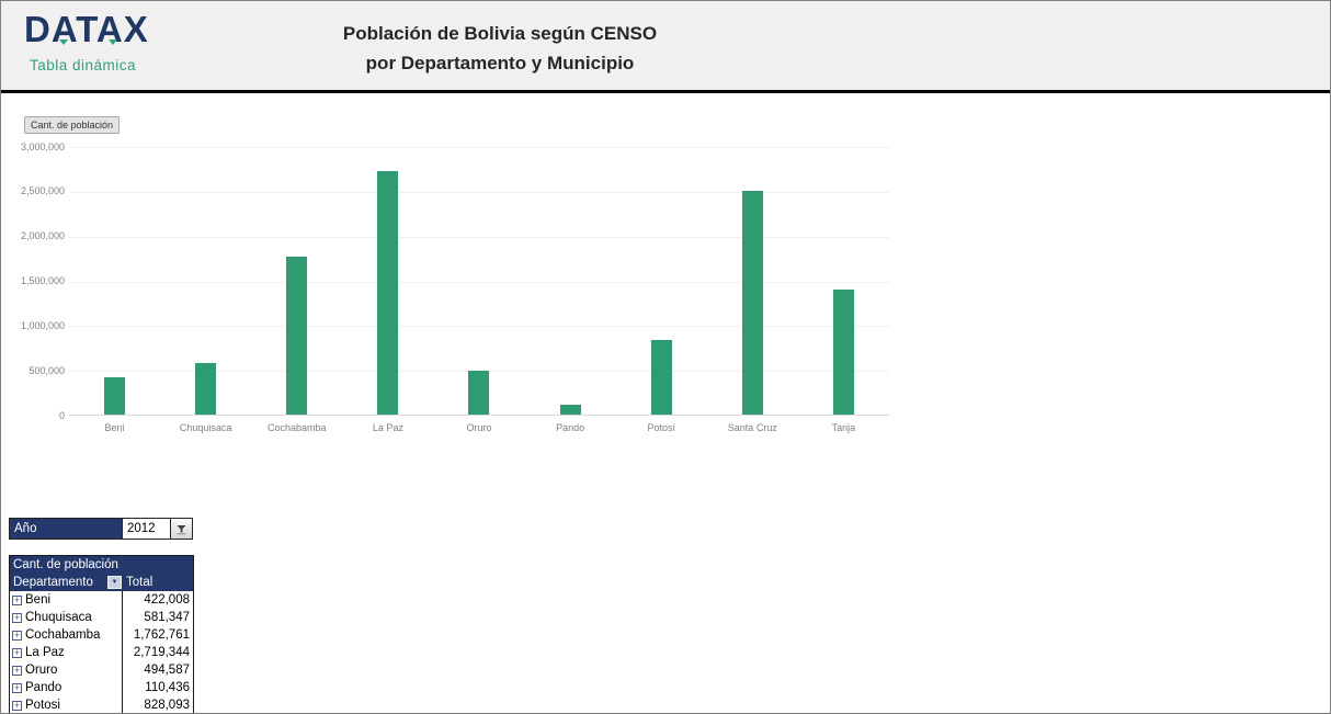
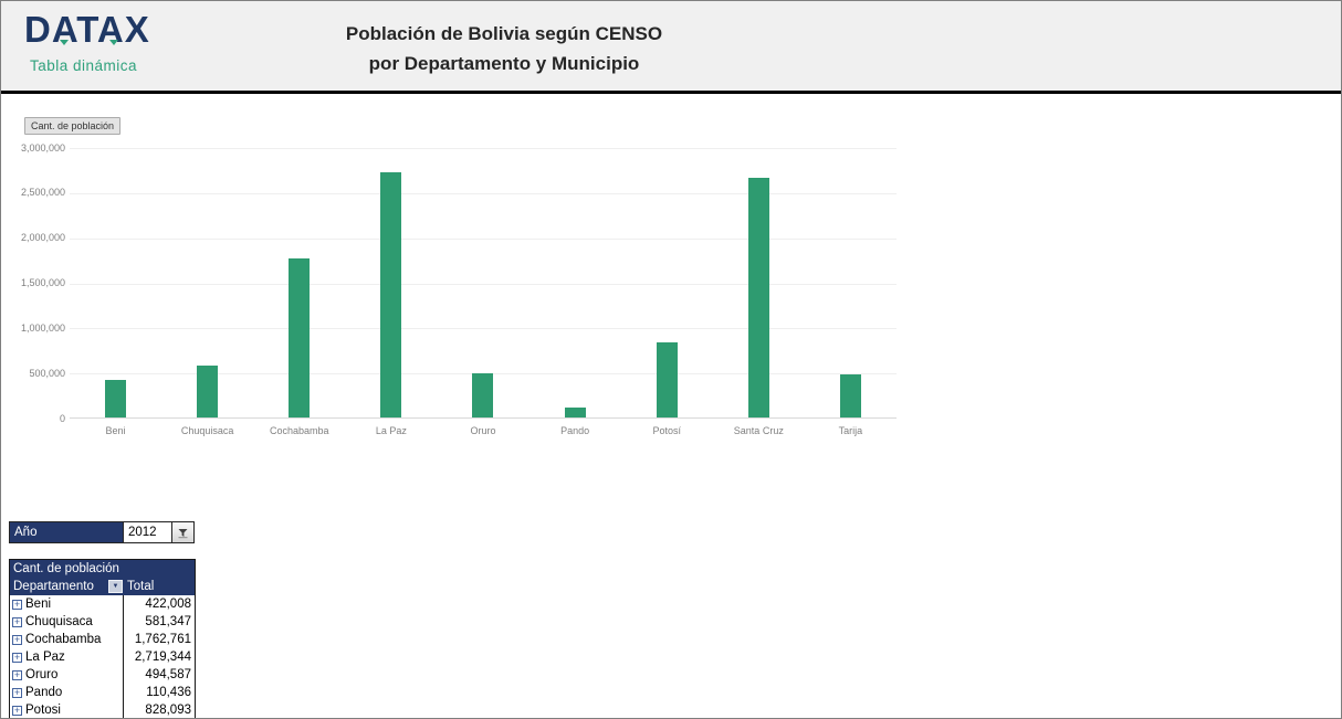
Santa Cruz: 2500000 -> 2700000
Tarija: 1400000 -> 500000
